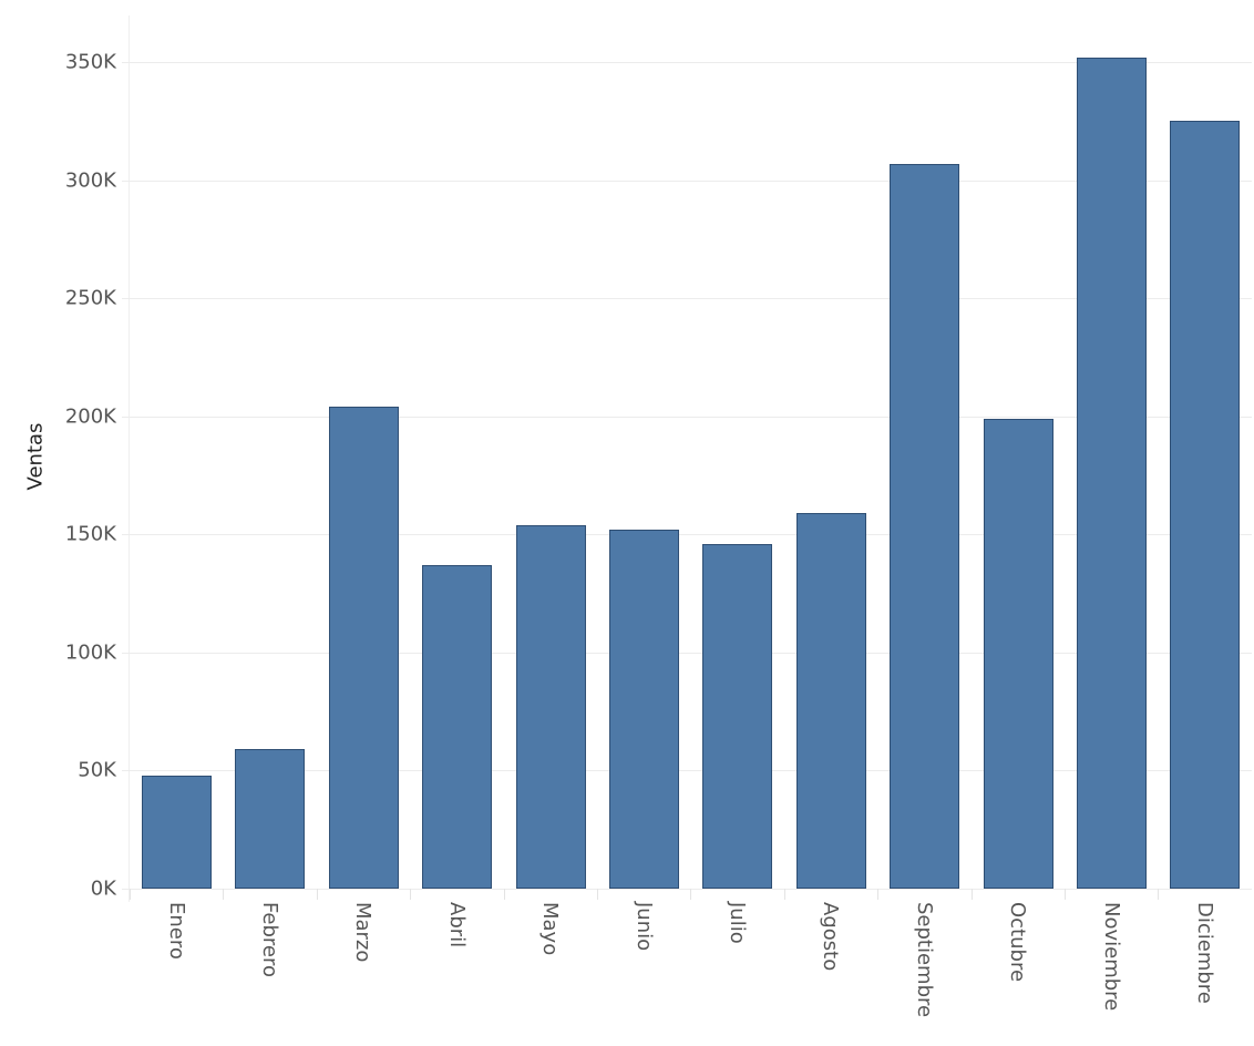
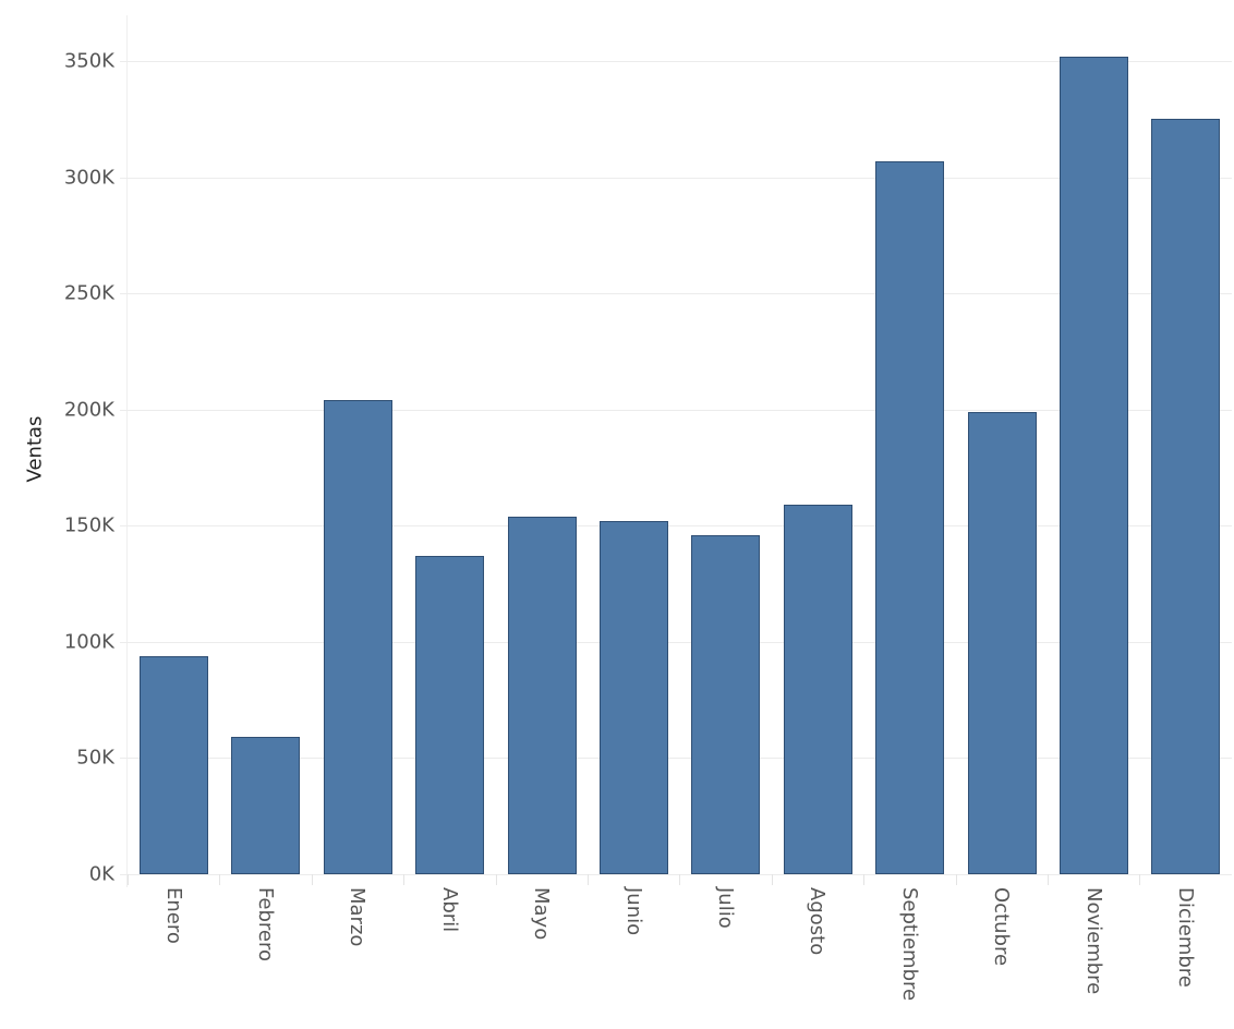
Enero: 48K -> 94K
